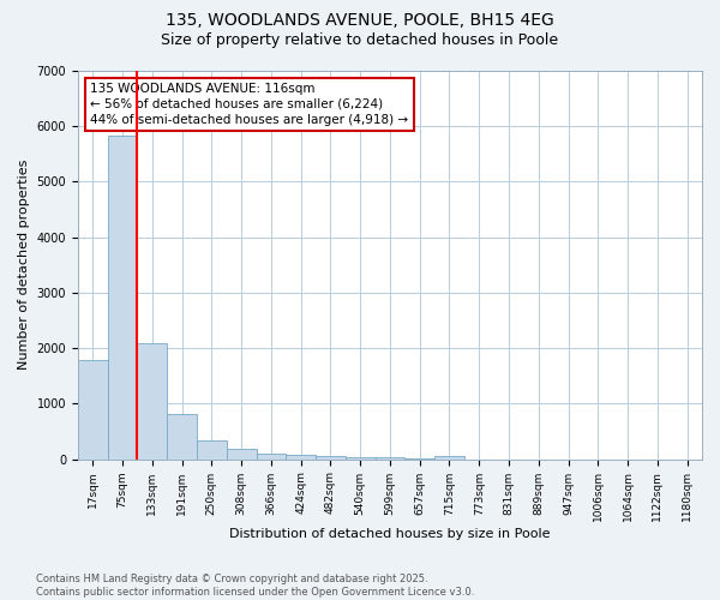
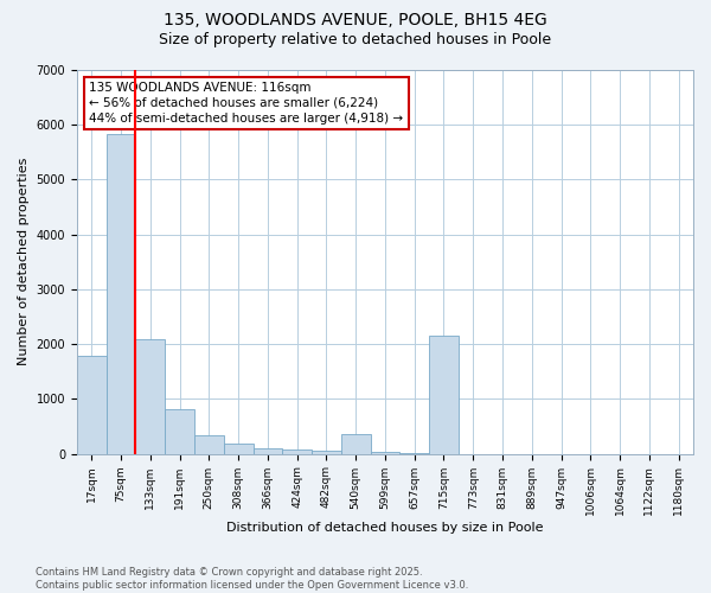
540sqm: 40 -> 350
715sqm: 60 -> 2150
